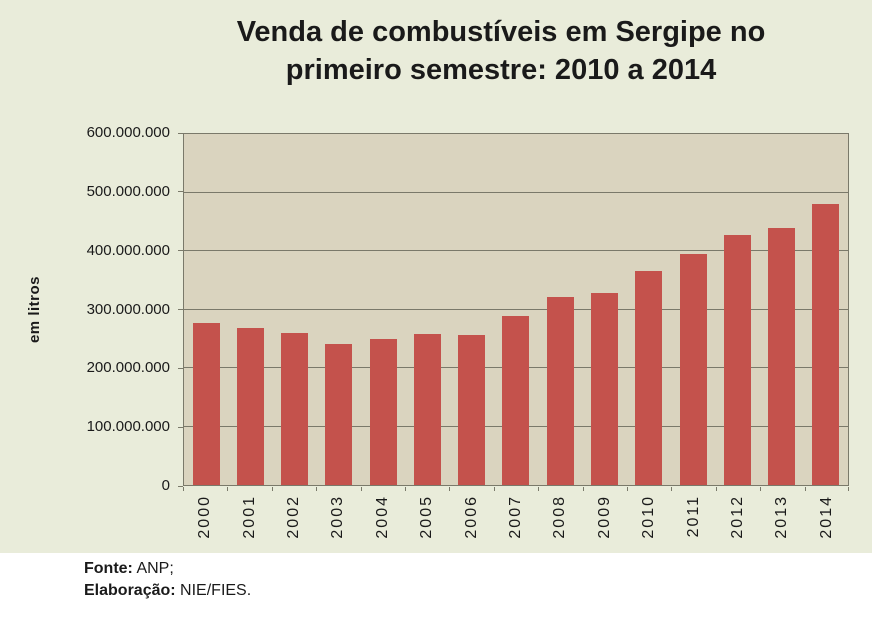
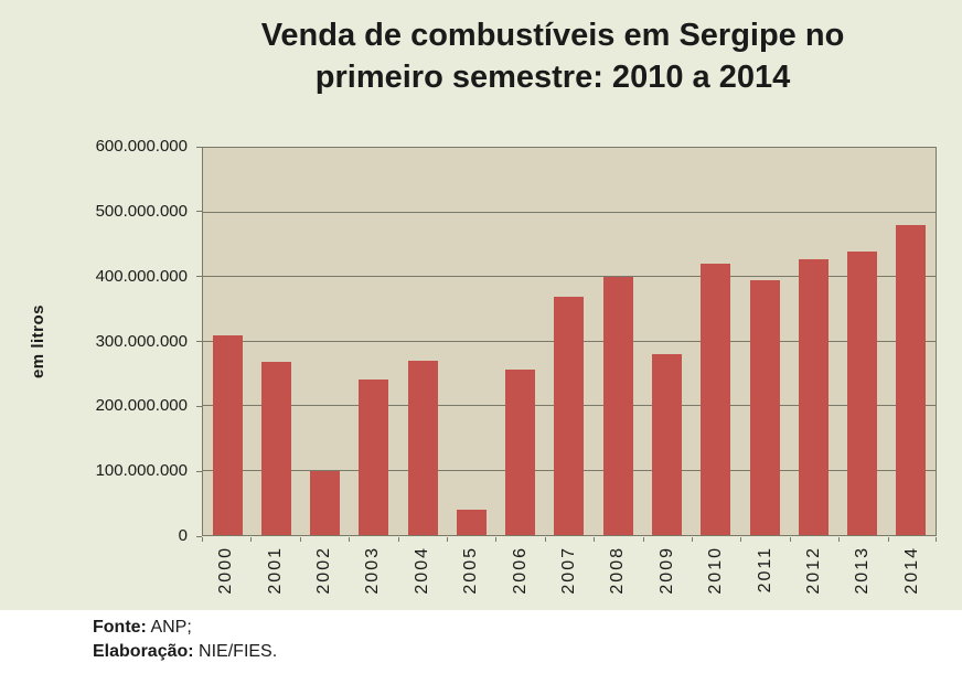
2000: 280000000 -> 310000000
2002: 260000000 -> 100000000
2004: 250000000 -> 270000000
2005: 260000000 -> 40000000
2007: 290000000 -> 370000000
2008: 320000000 -> 400000000
2009: 330000000 -> 280000000
2010: 360000000 -> 420000000
